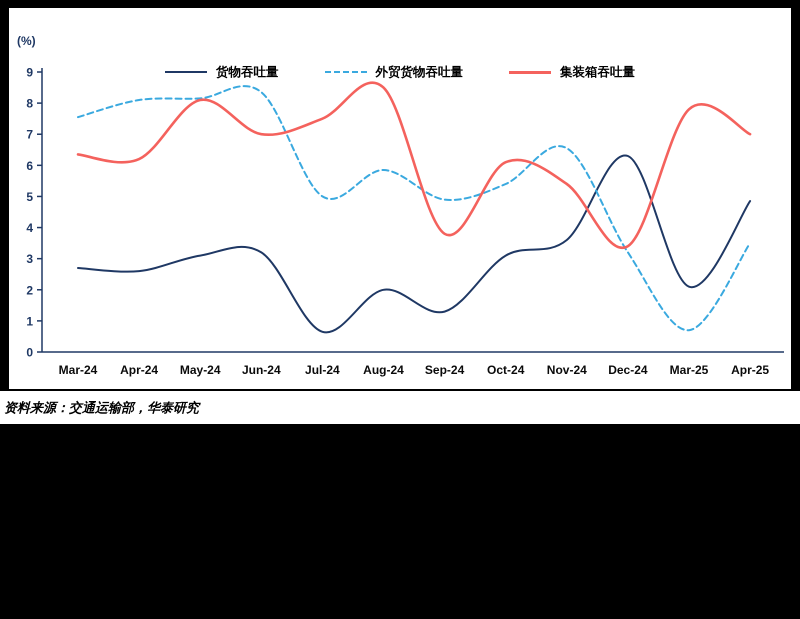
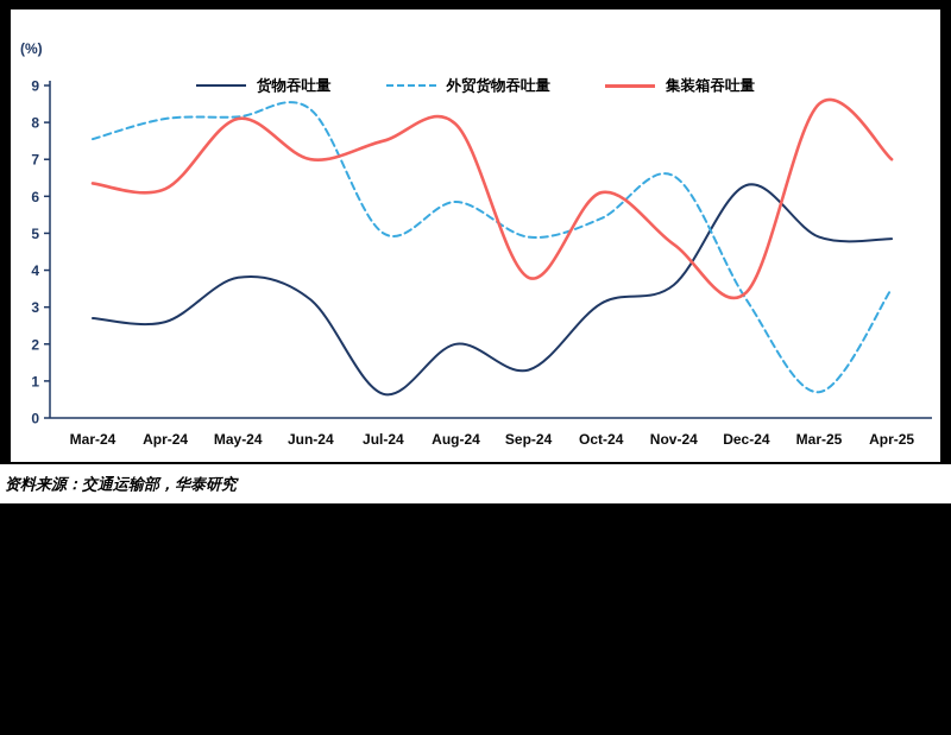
货物吞吐量/May-24: 3.1 -> 3.8
集装箱吞吐量/Aug-24: 8.5 -> 8.0
集装箱吞吐量/Nov-24: 5.4 -> 4.7
货物吞吐量/Mar-25: 2.1 -> 4.9
集装箱吞吐量/Mar-25: 7.8 -> 8.5
